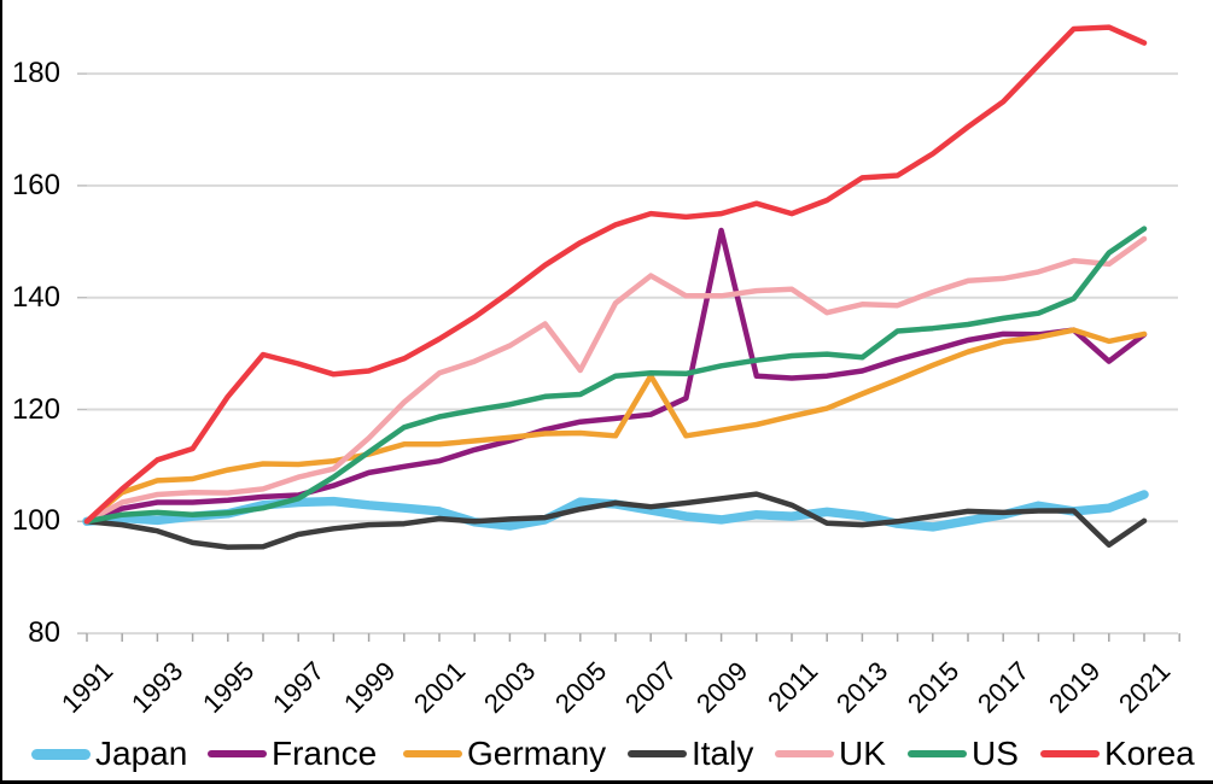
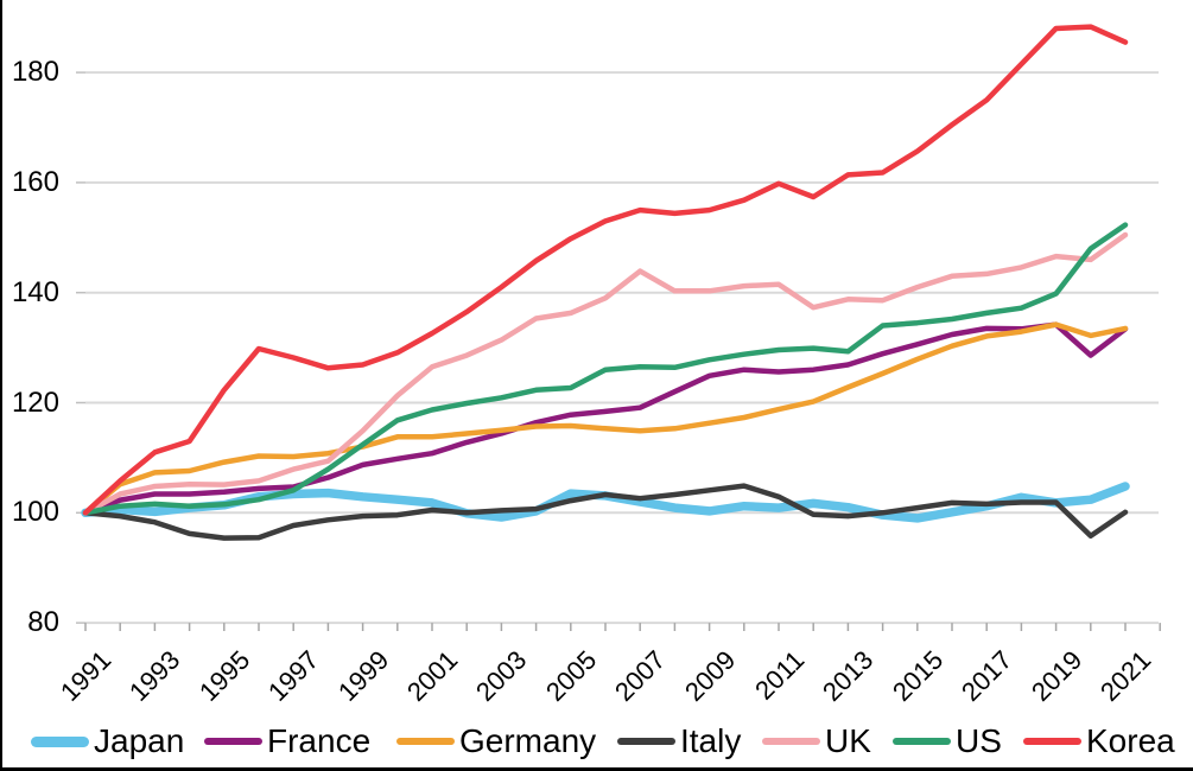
UK/2005: 127 -> 136
Germany/2007: 126 -> 115
France/2009: 152 -> 125
Korea/2011: 155 -> 160
